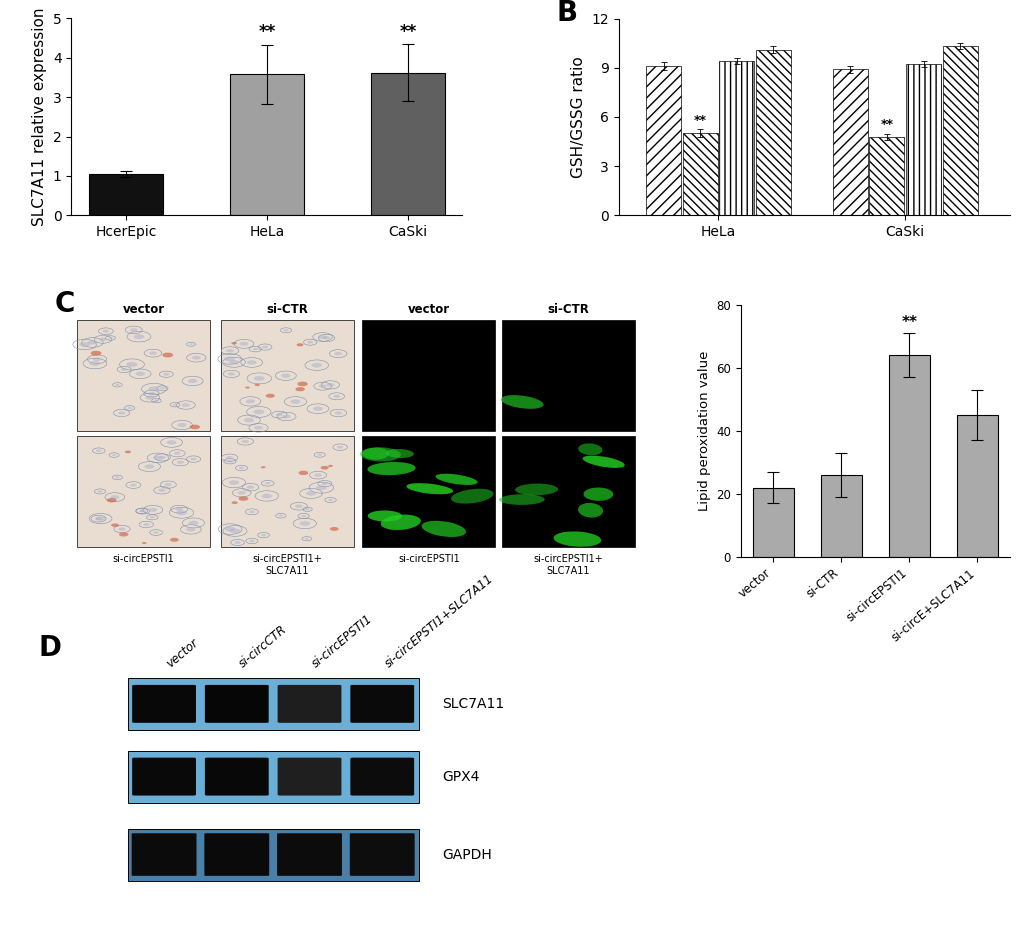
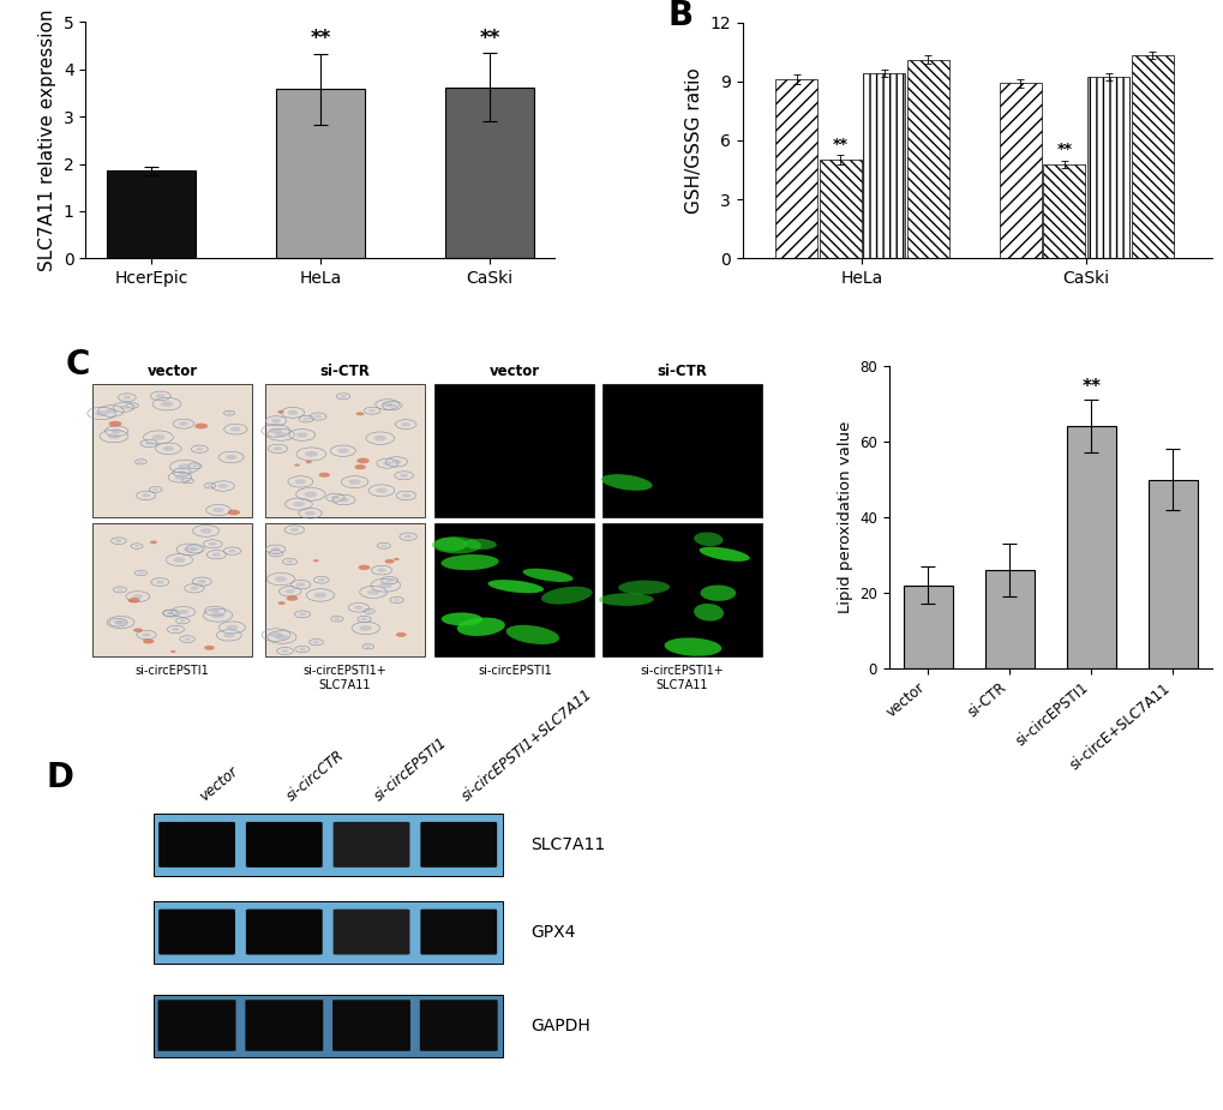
HcerEpic: 1.05 -> 1.85
si-circE+SLC7A11: 45 -> 50
